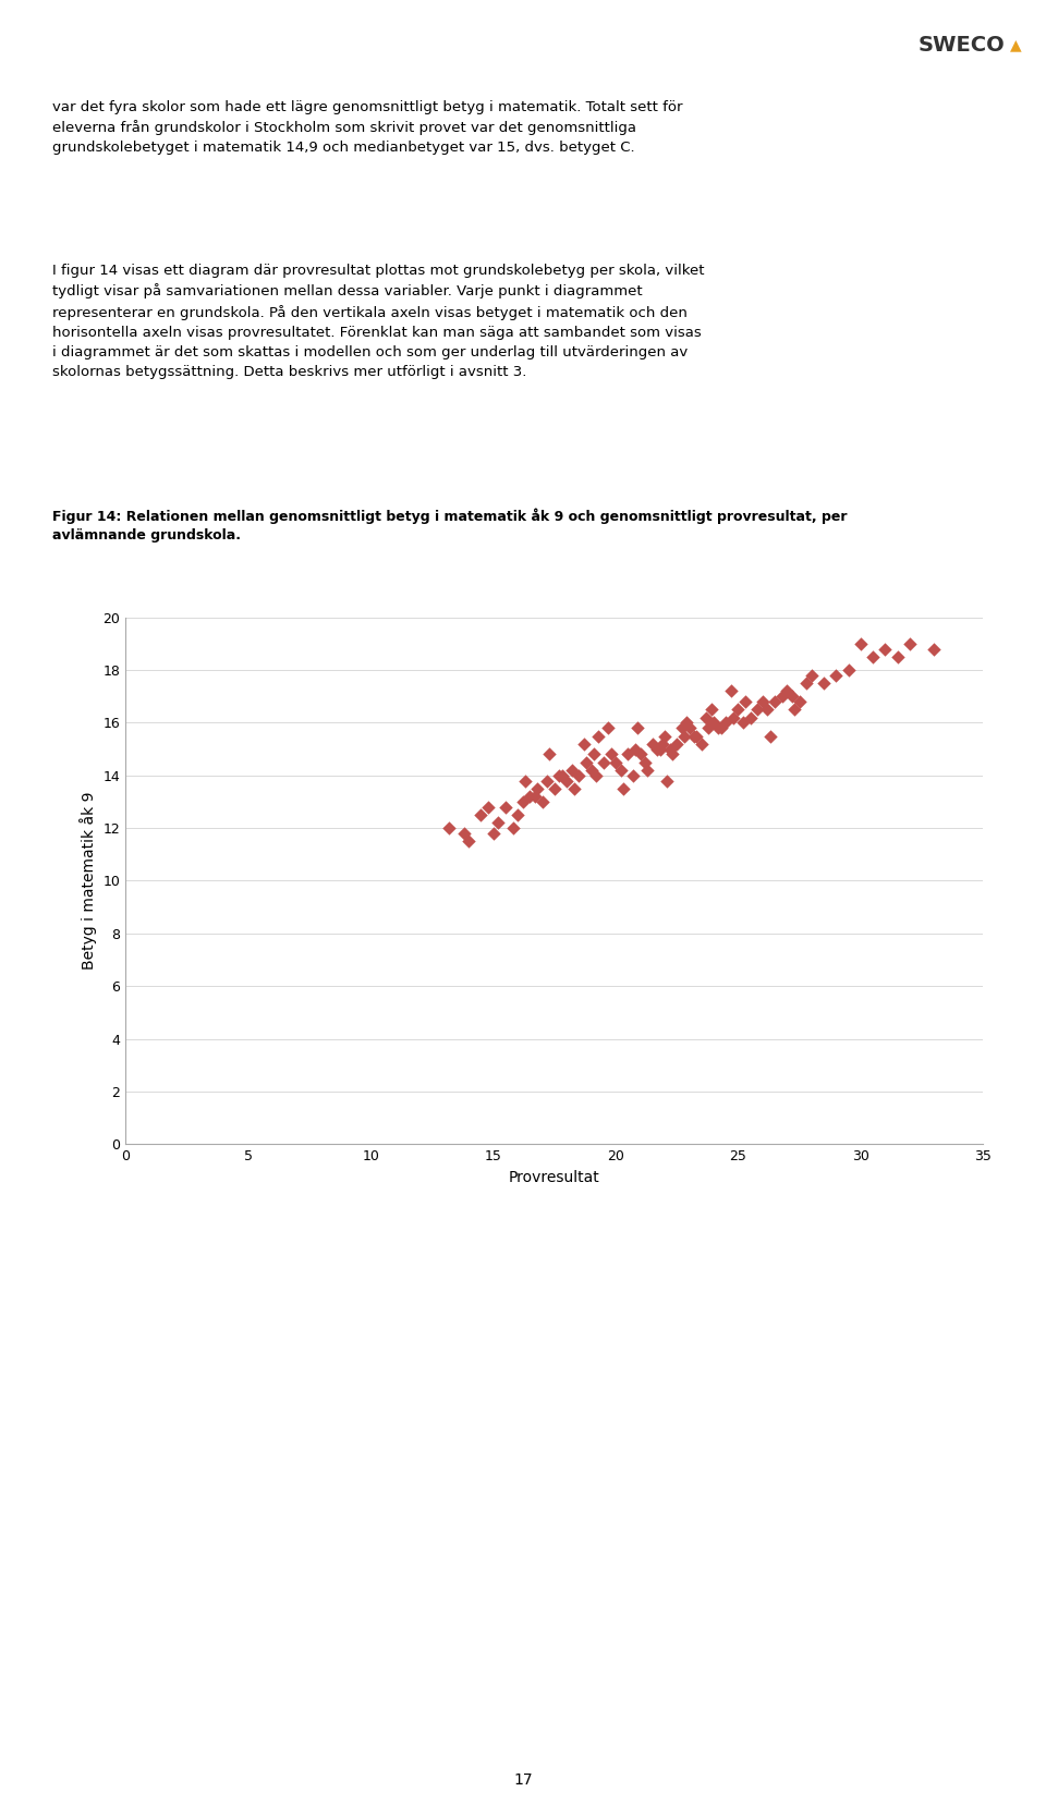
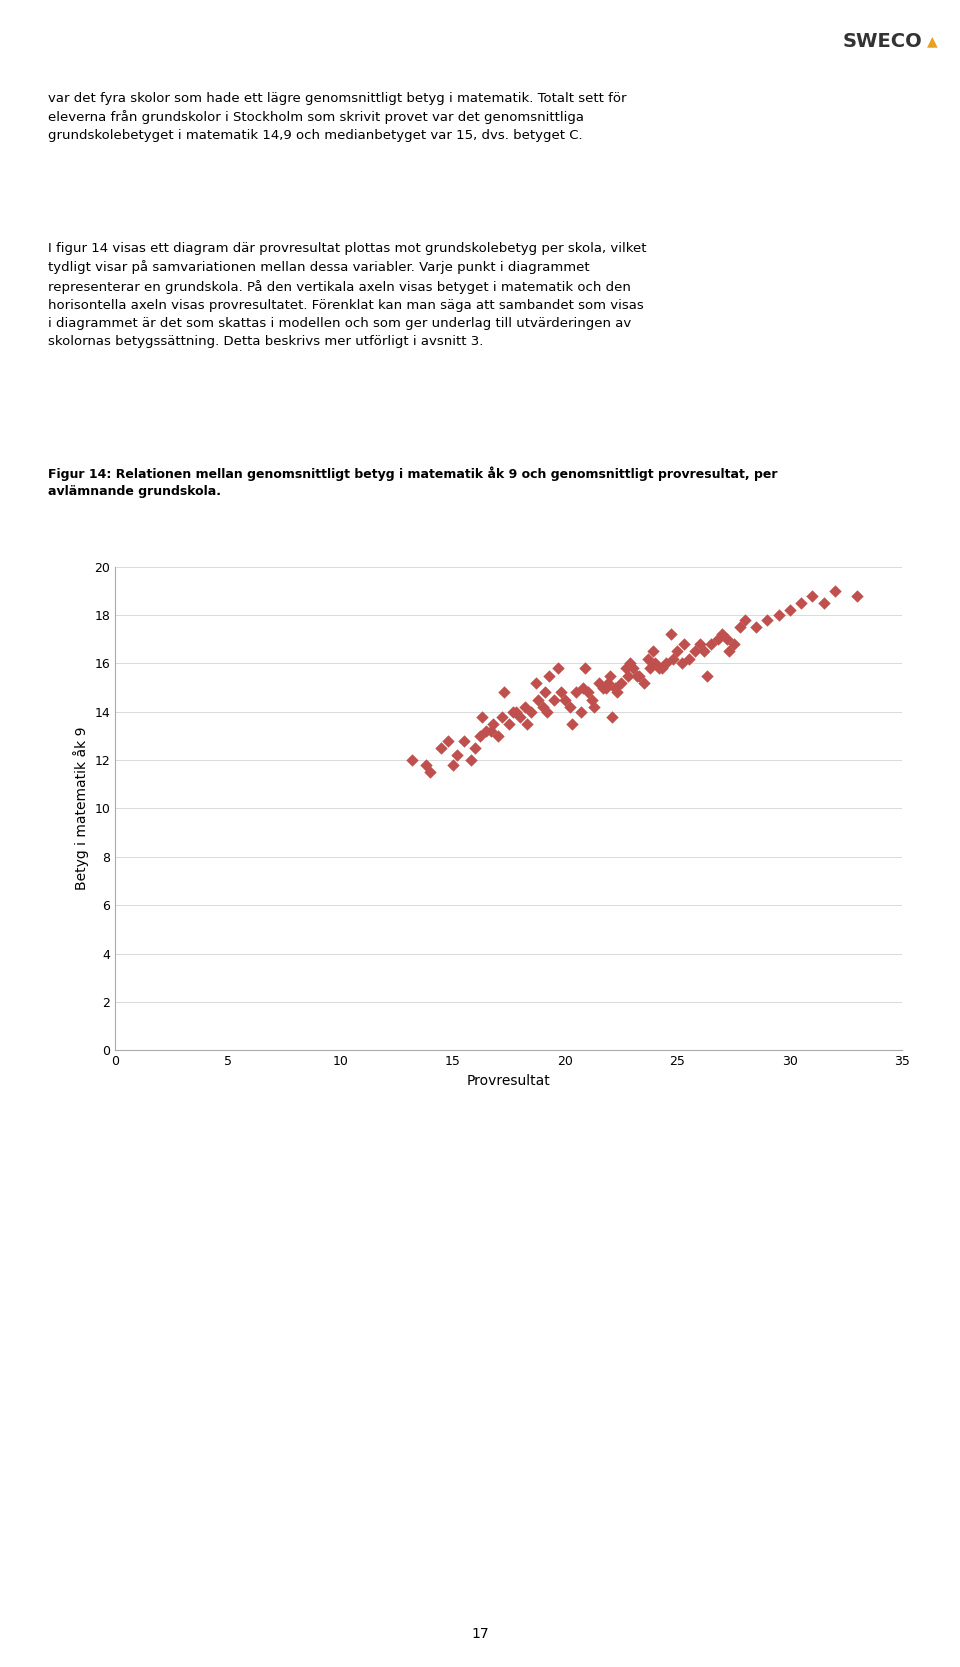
30: 19.0 -> 18.2
